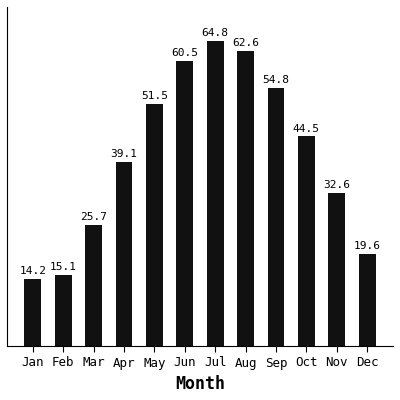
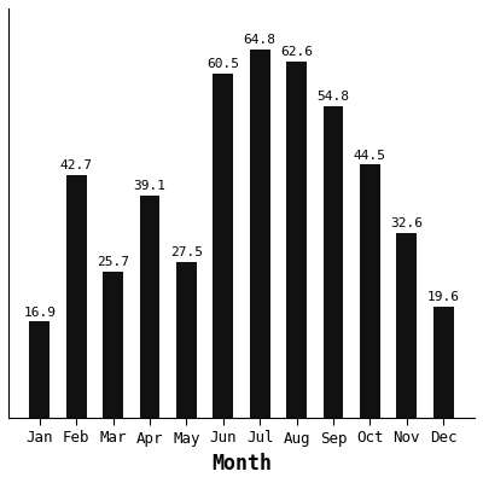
Jan: 14.2 -> 16.9
Feb: 15.1 -> 42.7
May: 51.5 -> 27.5
